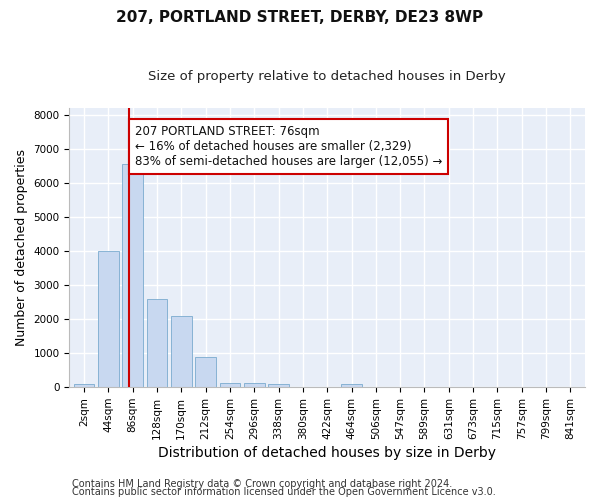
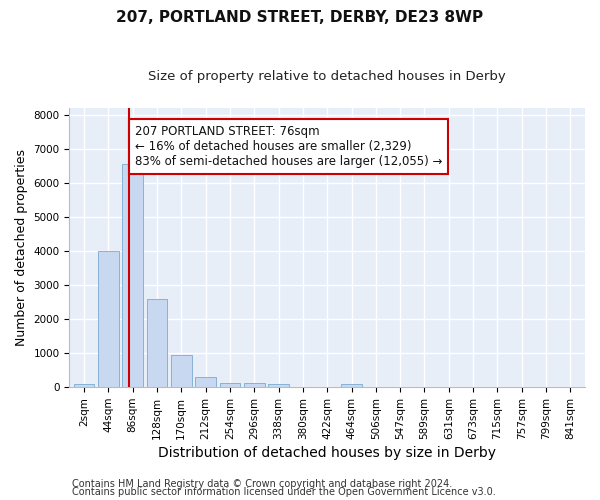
170sqm: 2100 -> 950
212sqm: 900 -> 310
